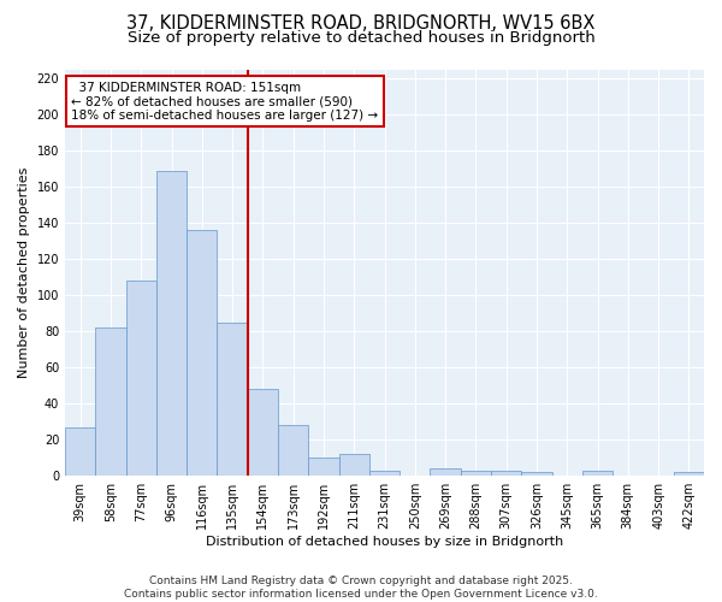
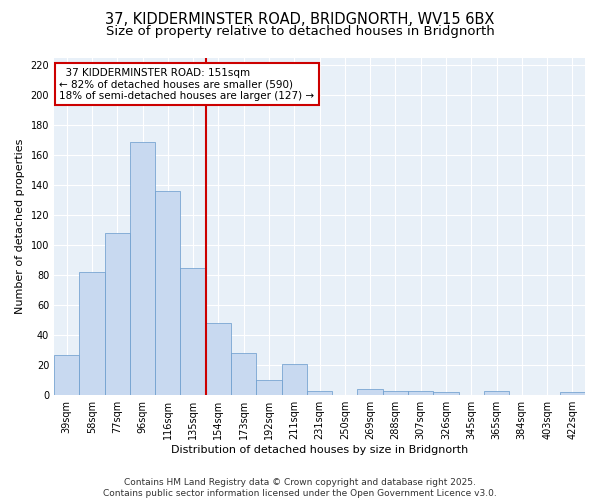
211sqm: 12 -> 21
